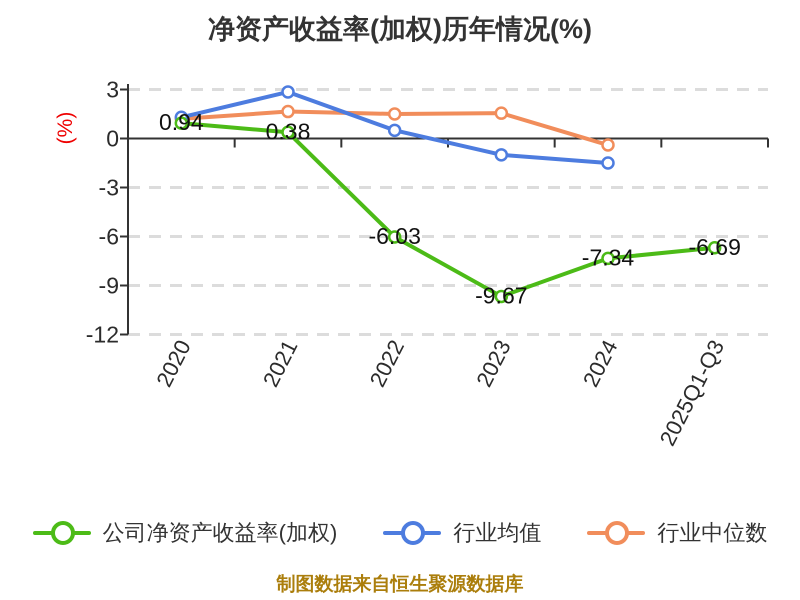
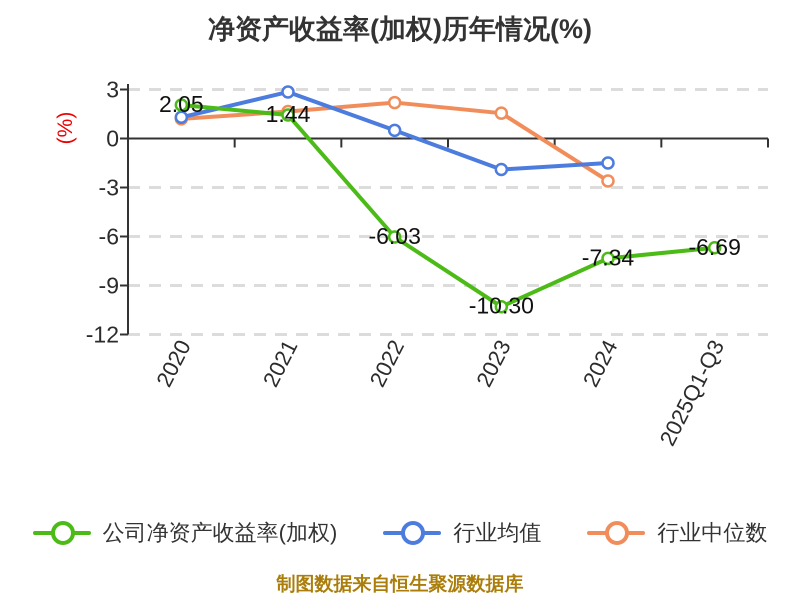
公司净资产收益率(加权)/2020: 0.94 -> 2.05
公司净资产收益率(加权)/2021: 0.38 -> 1.44
行业中位数/2022: 1.5 -> 2.2
公司净资产收益率(加权)/2023: -9.67 -> -10.30
行业均值/2023: -1.0 -> -1.9
行业中位数/2024: -0.4 -> -2.6
